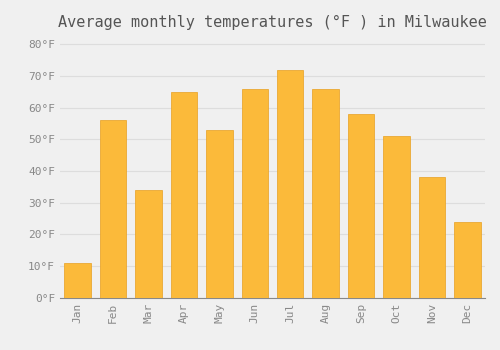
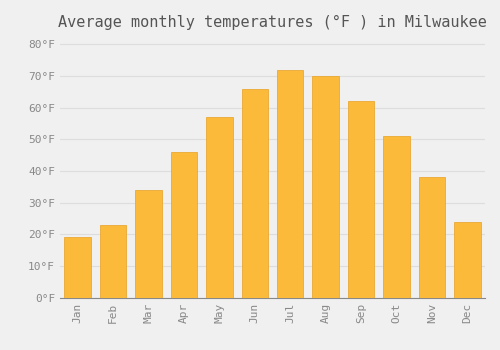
Jan: 11°F -> 19°F
Feb: 56°F -> 23°F
Apr: 65°F -> 46°F
May: 53°F -> 57°F
Aug: 66°F -> 70°F
Sep: 58°F -> 62°F
